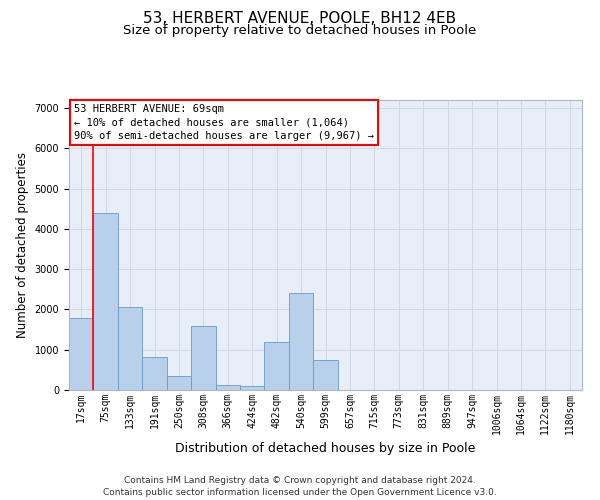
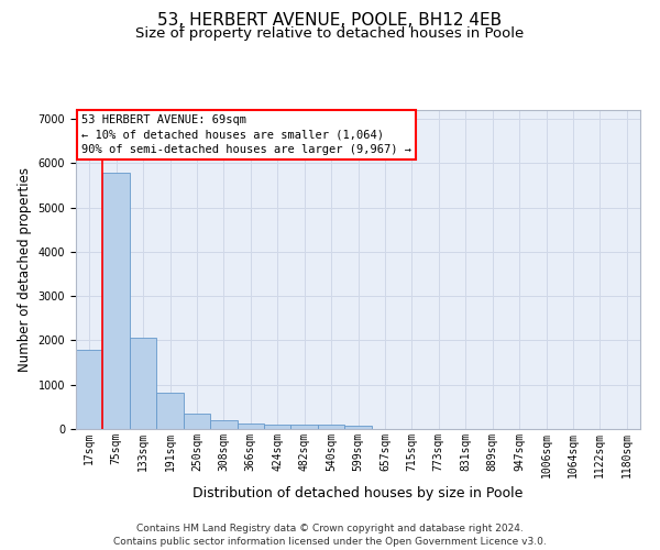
75sqm: 4400 -> 5780
308sqm: 1600 -> 190
482sqm: 1200 -> 100
540sqm: 2400 -> 100
599sqm: 750 -> 80
